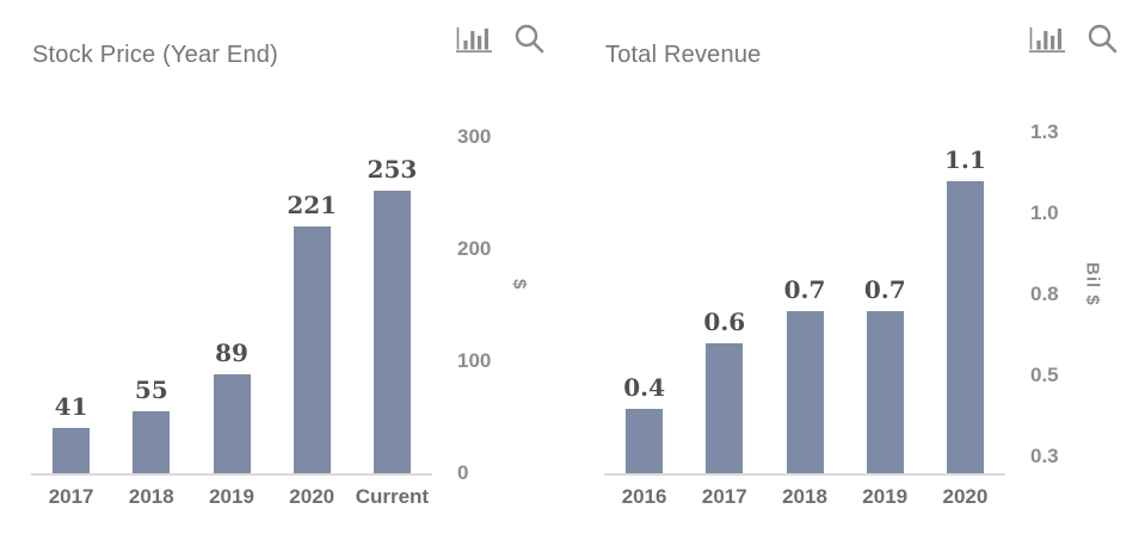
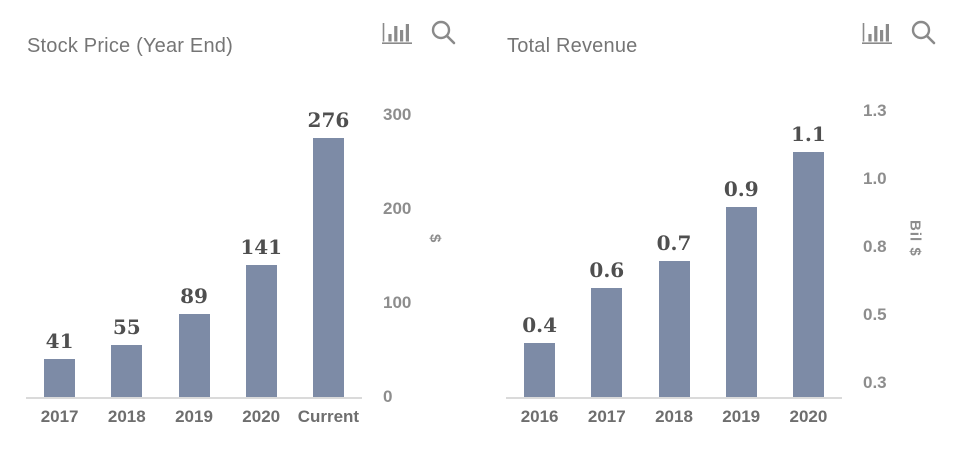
Stock Price (Year End)/2020: 221 -> 141
Stock Price (Year End)/Current: 253 -> 276
Total Revenue/2019: 0.7 -> 0.9
